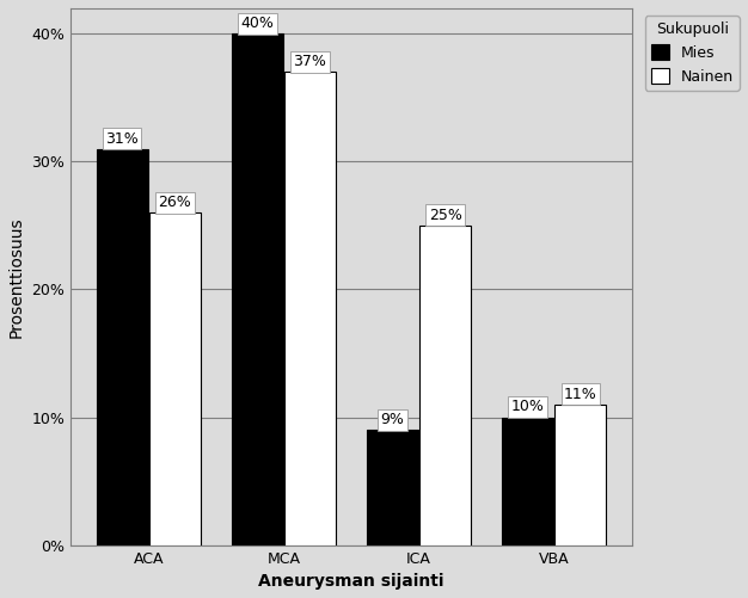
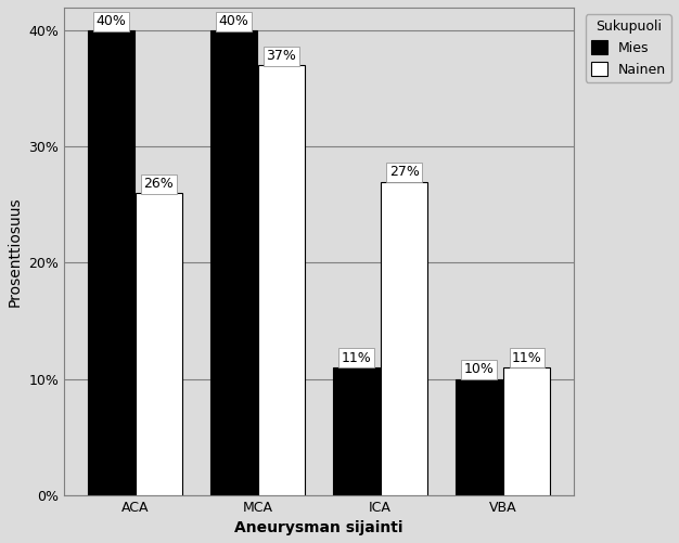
Mies/ACA: 31% -> 40%
Mies/ICA: 9% -> 11%
Nainen/ICA: 25% -> 27%
